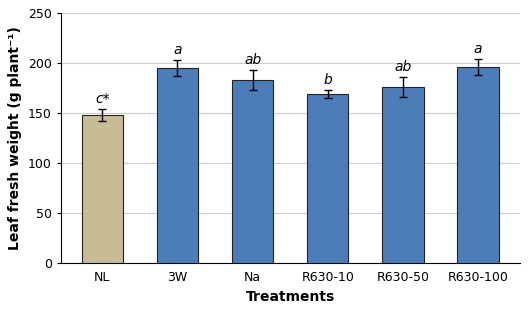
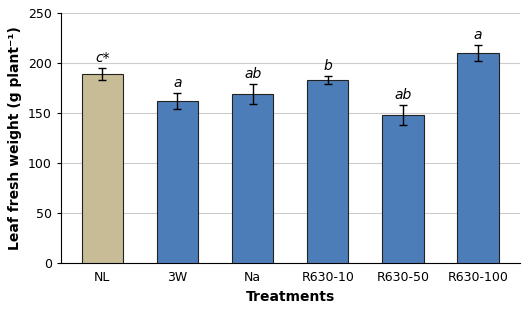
NL: 148 -> 189
3W: 195 -> 162
Na: 183 -> 169
R630-10: 169 -> 183
R630-50: 176 -> 148
R630-100: 196 -> 210
